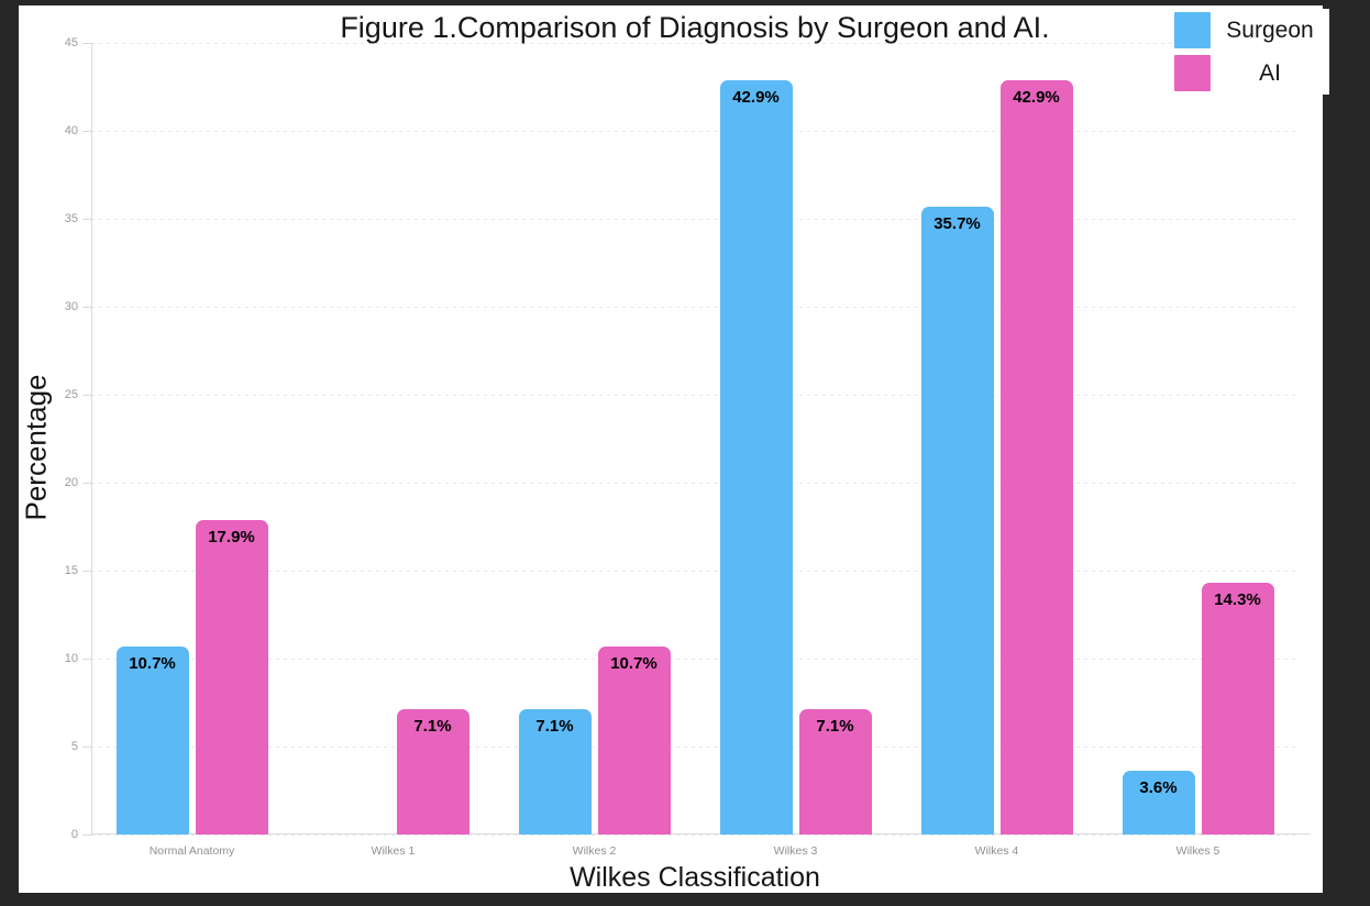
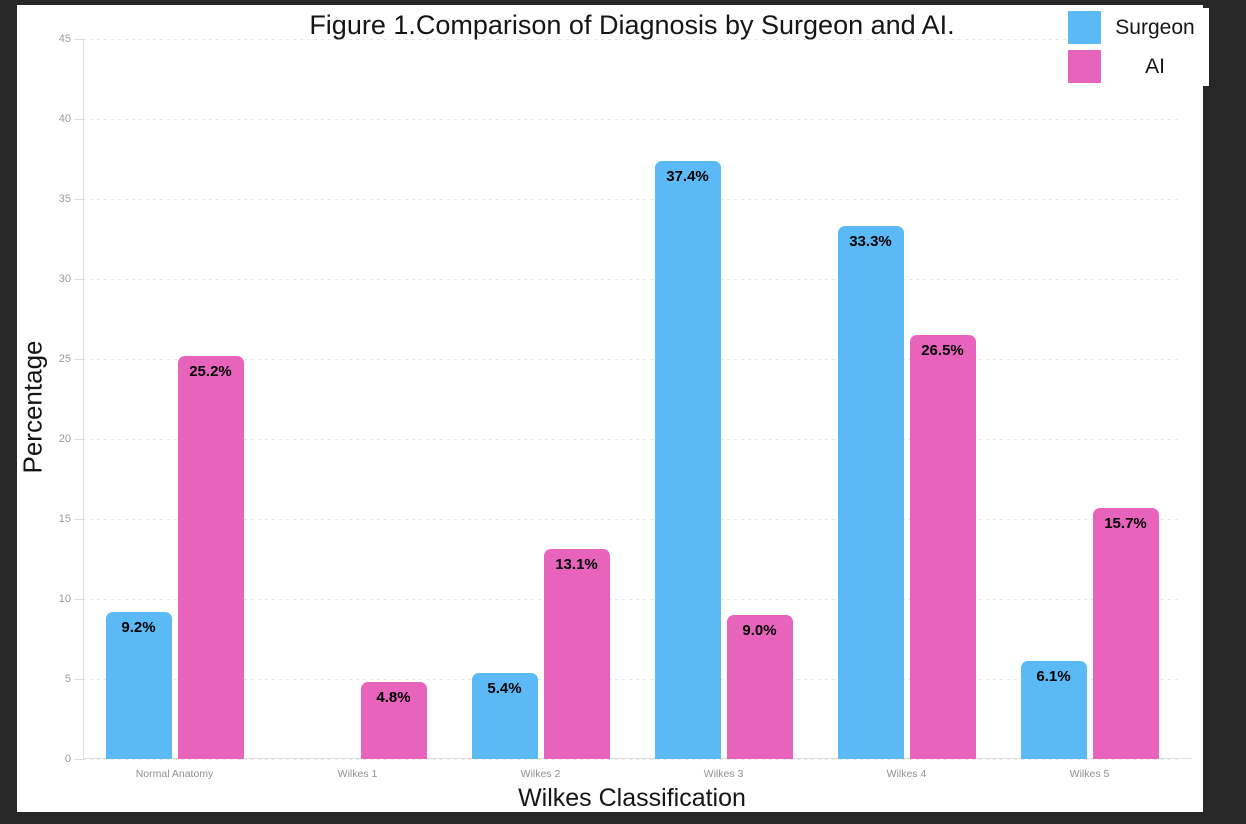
Surgeon/Normal Anatomy: 10.7% -> 9.2%
AI/Normal Anatomy: 17.9% -> 25.2%
AI/Wilkes 1: 7.1% -> 4.8%
Surgeon/Wilkes 2: 7.1% -> 5.4%
AI/Wilkes 2: 10.7% -> 13.1%
Surgeon/Wilkes 3: 42.9% -> 37.4%
AI/Wilkes 3: 7.1% -> 9.0%
Surgeon/Wilkes 4: 35.7% -> 33.3%
AI/Wilkes 4: 42.9% -> 26.5%
Surgeon/Wilkes 5: 3.6% -> 6.1%
AI/Wilkes 5: 14.3% -> 15.7%
